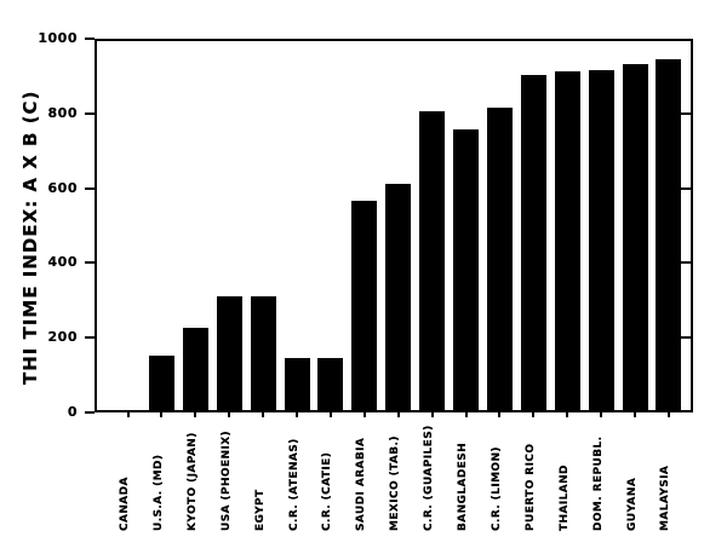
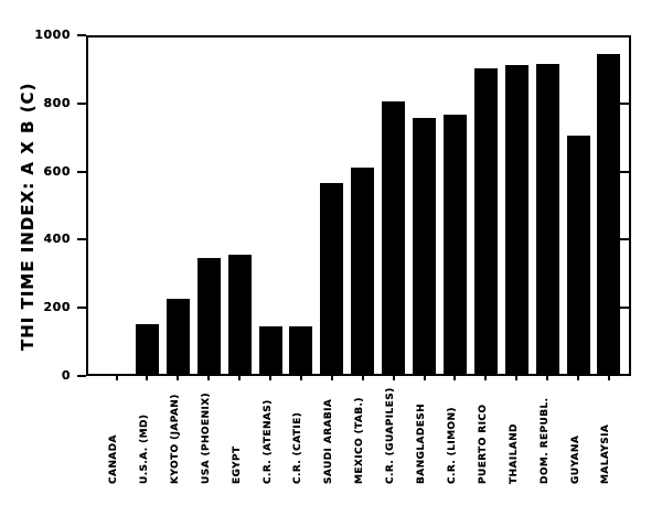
USA (PHOENIX): 300 -> 340
EGYPT: 300 -> 350
C.R. (LIMON): 810 -> 760
GUYANA: 920 -> 700
